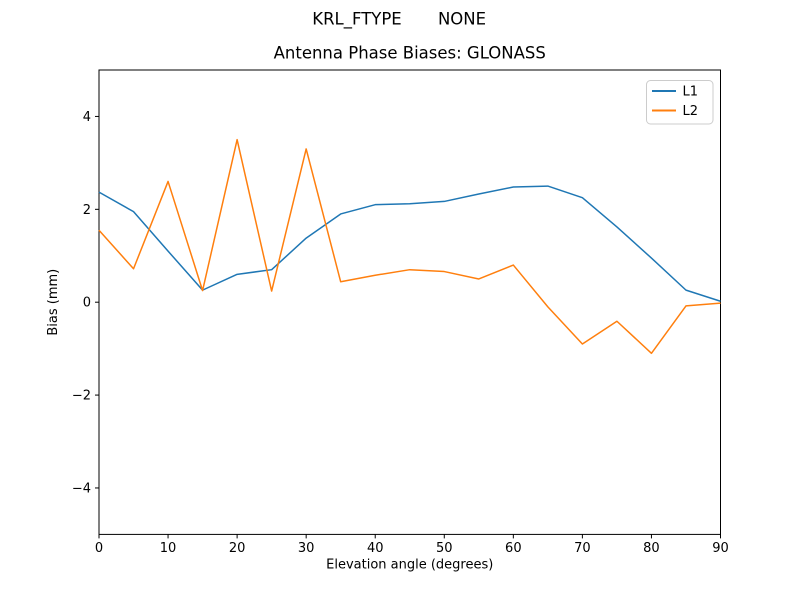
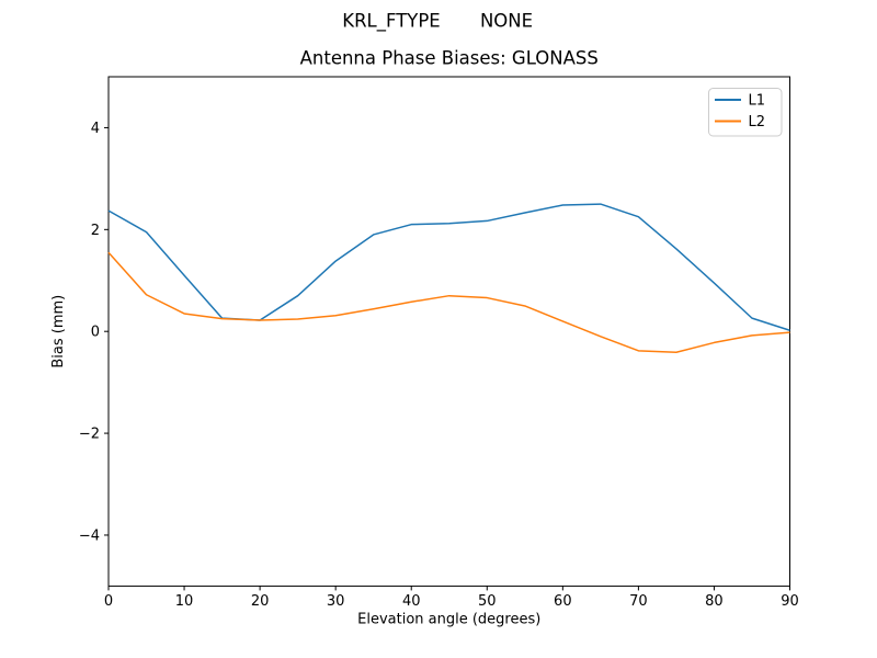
L2/10: 2.6 -> 0.3
L1/20: 0.6 -> 0.2
L2/20: 3.5 -> 0.2
L2/30: 3.3 -> 0.3
L2/60: 0.8 -> 0.2
L2/70: -0.9 -> -0.4
L2/80: -1.1 -> -0.2
